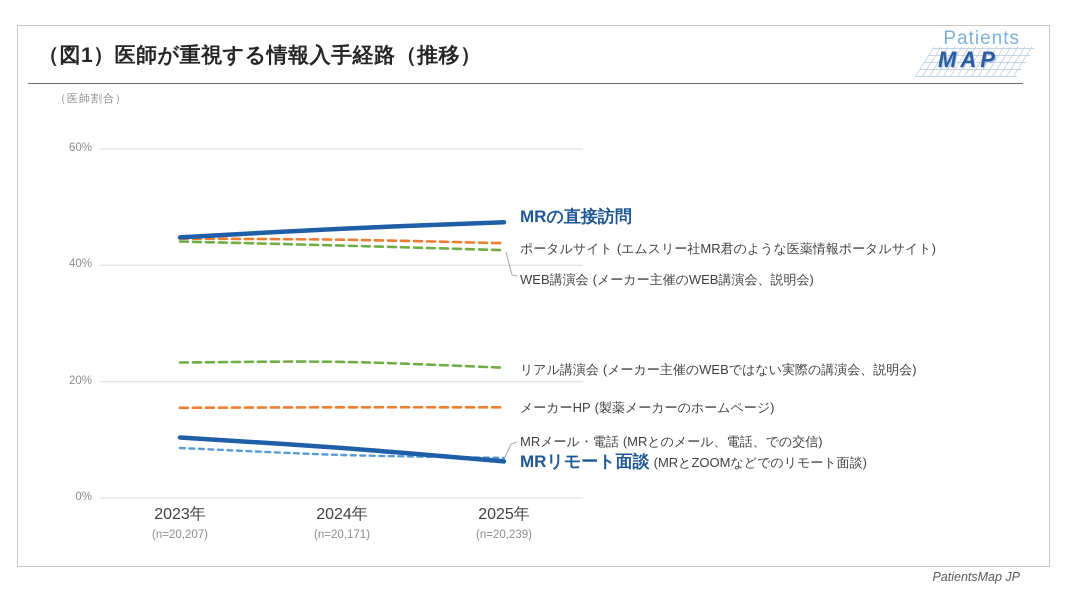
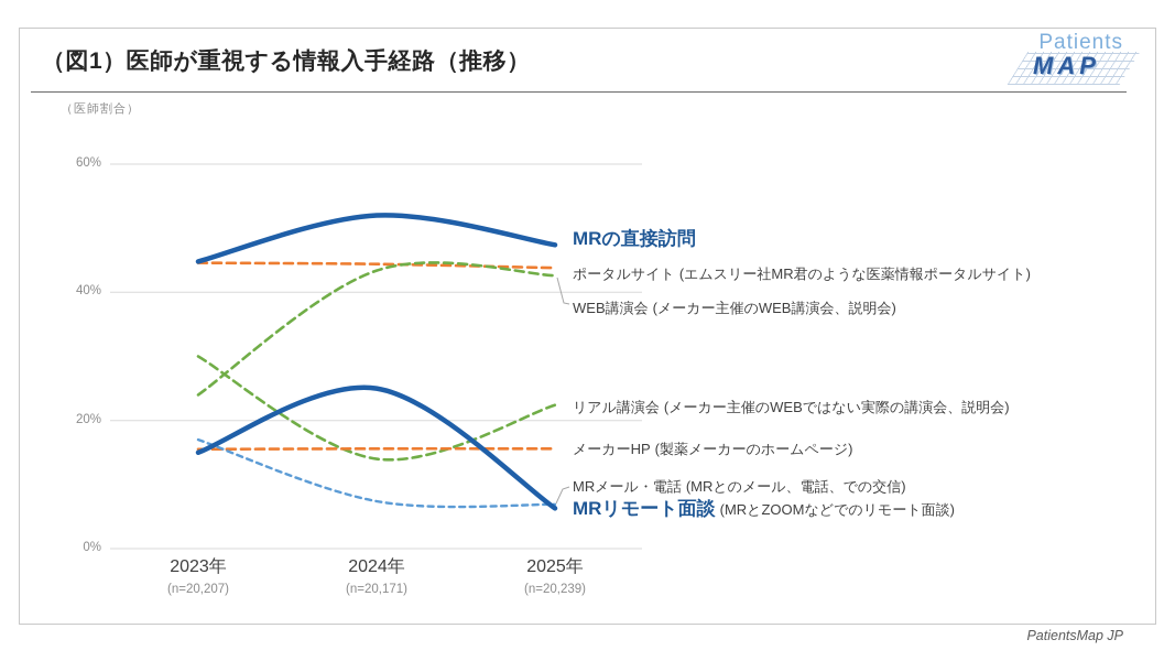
WEB講演会/2023年: 44% -> 24%
リアル講演会/2023年: 23% -> 30%
MRメール・電話/2023年: 9% -> 17%
MRリモート面談/2023年: 10% -> 15%
MRの直接訪問/2024年: 46% -> 52%
リアル講演会/2024年: 23% -> 14%
MRリモート面談/2024年: 9% -> 25%
